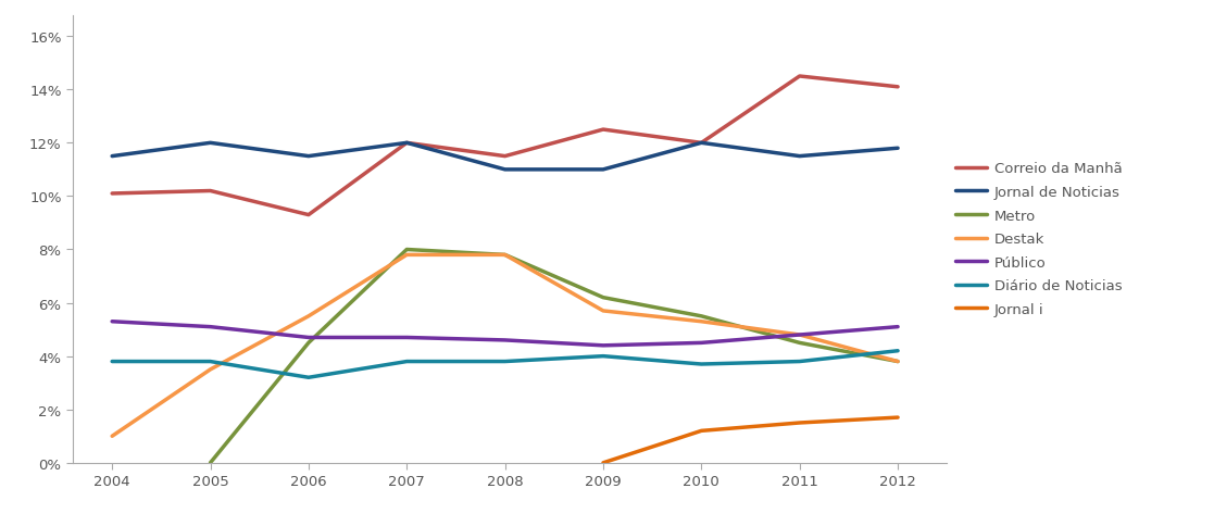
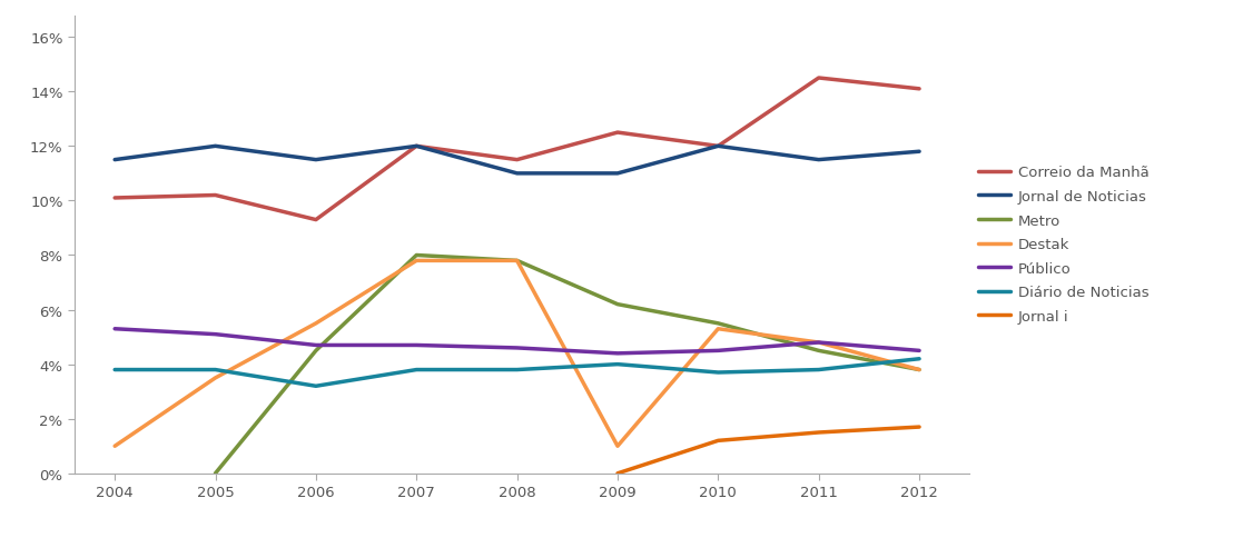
Destak/2009: 5.7% -> 1.0%
Público/2012: 5.1% -> 4.5%
